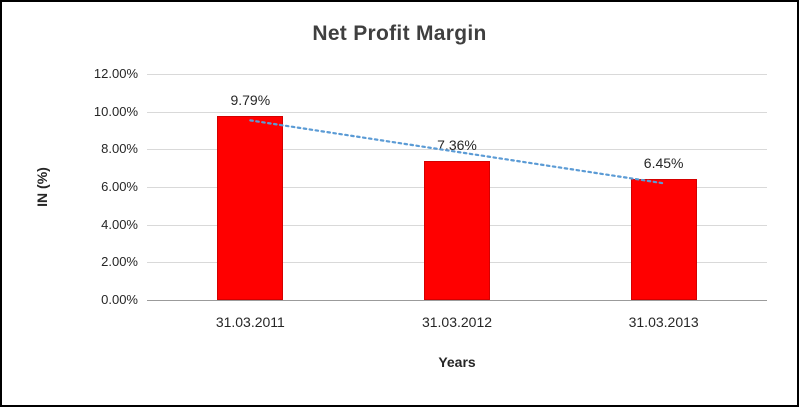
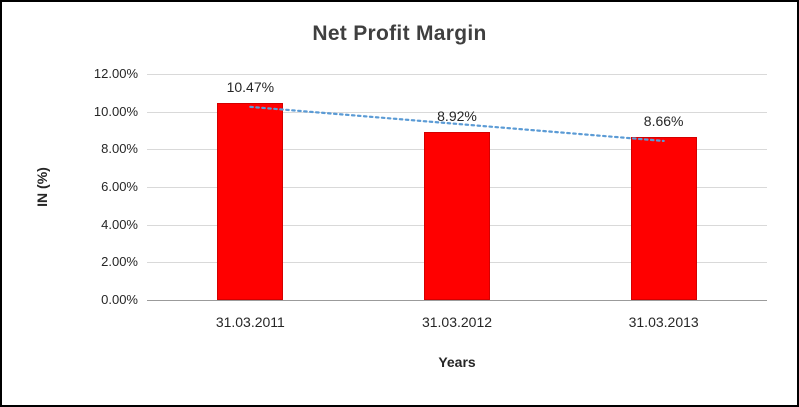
31.03.2011: 9.79% -> 10.47%
31.03.2012: 7.36% -> 8.92%
31.03.2013: 6.45% -> 8.66%
